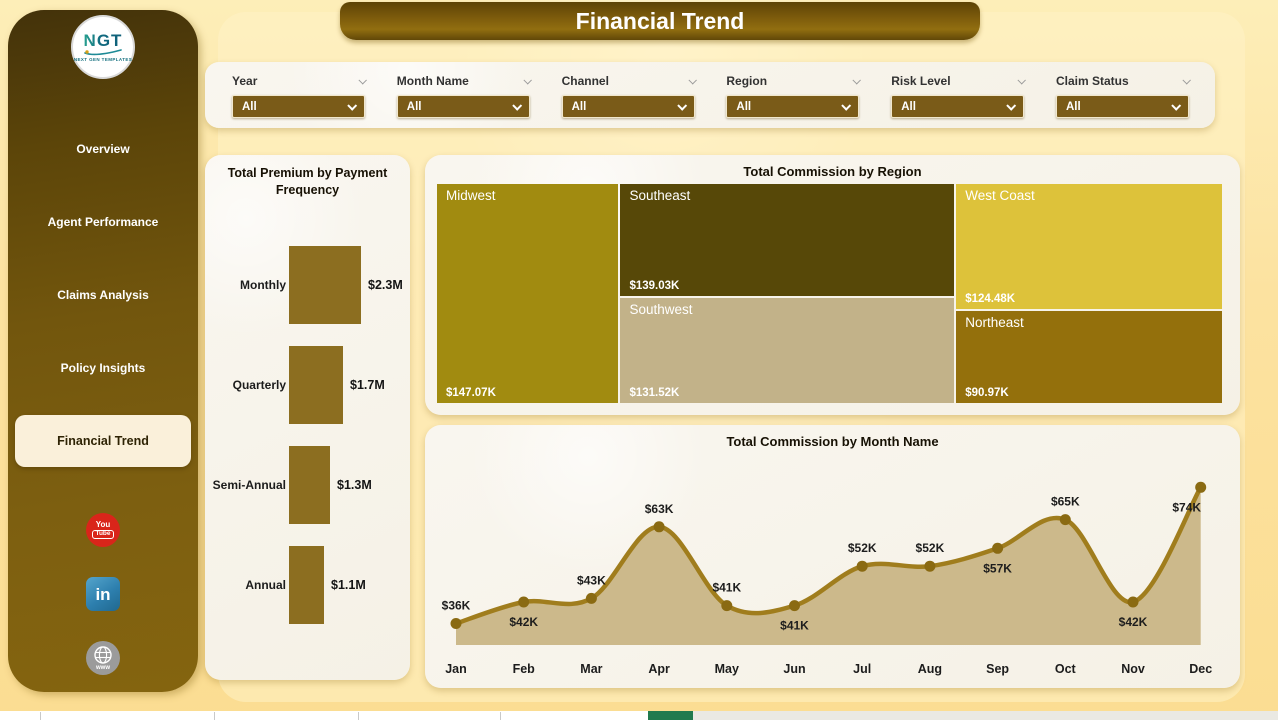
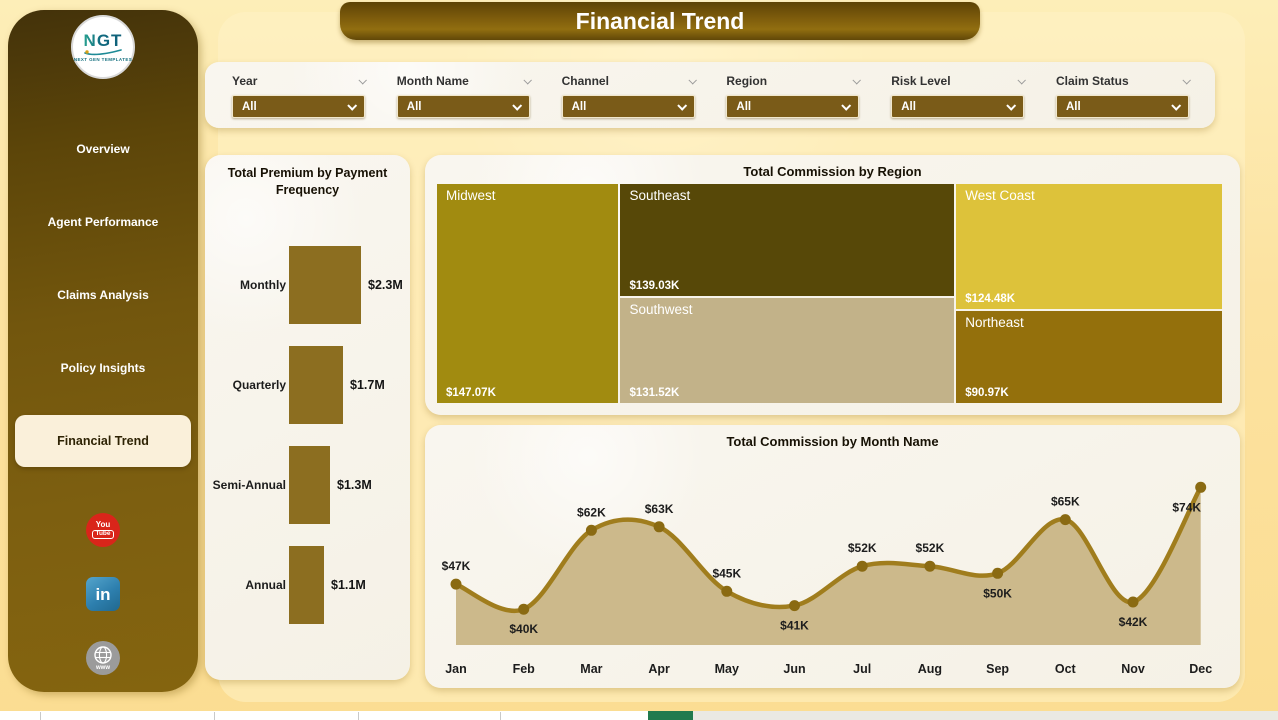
Total Commission by Month Name/Jan: $36K -> $47K
Total Commission by Month Name/Feb: $42K -> $40K
Total Commission by Month Name/Mar: $43K -> $62K
Total Commission by Month Name/May: $41K -> $45K
Total Commission by Month Name/Sep: $57K -> $50K
